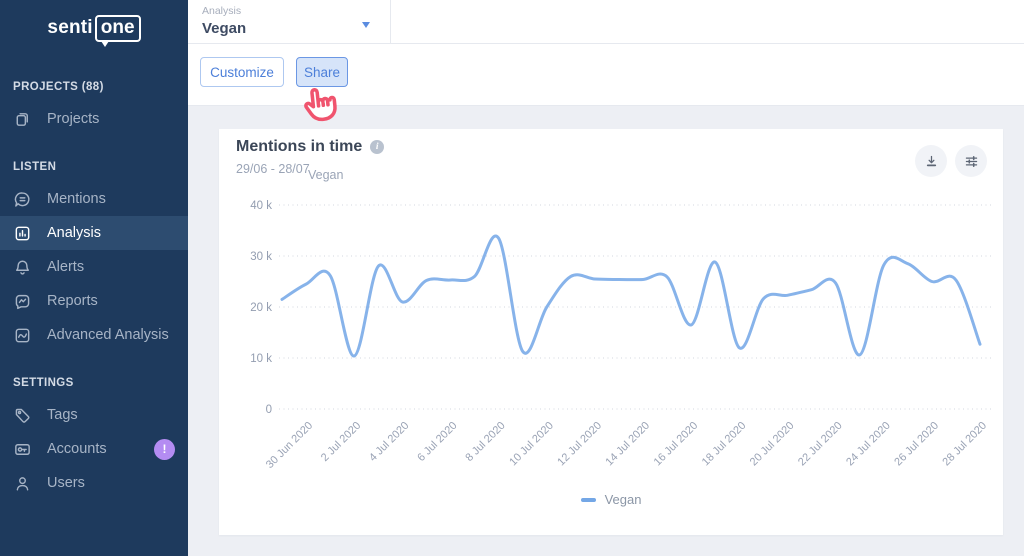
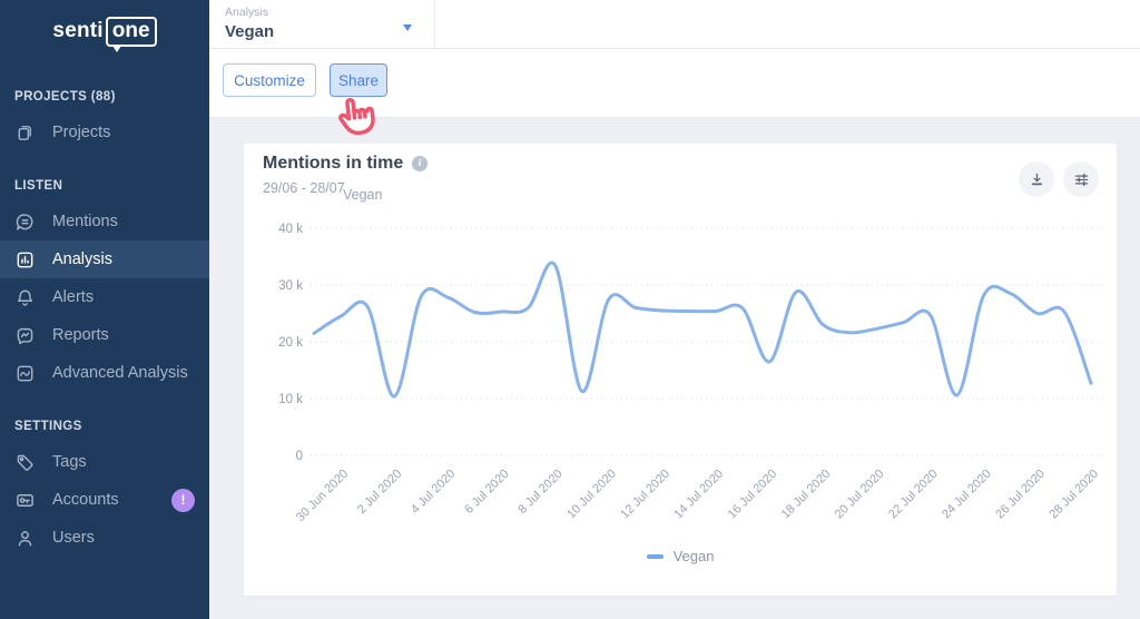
4 Jul 2020: 21k -> 28k
10 Jul 2020: 20k -> 28k
18 Jul 2020: 12k -> 23k
